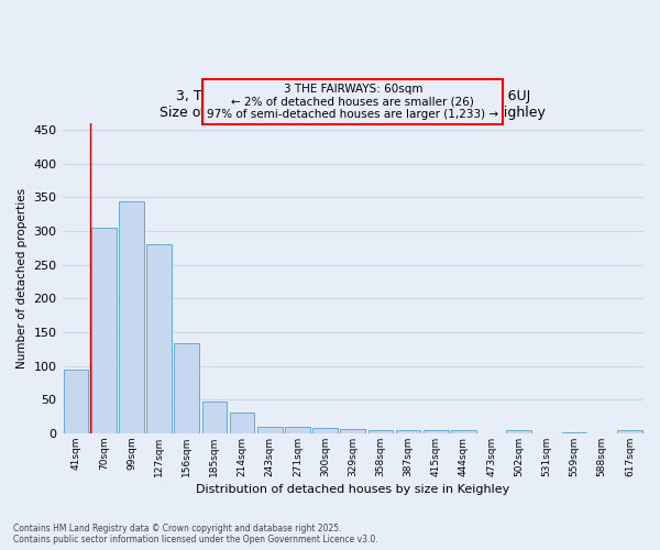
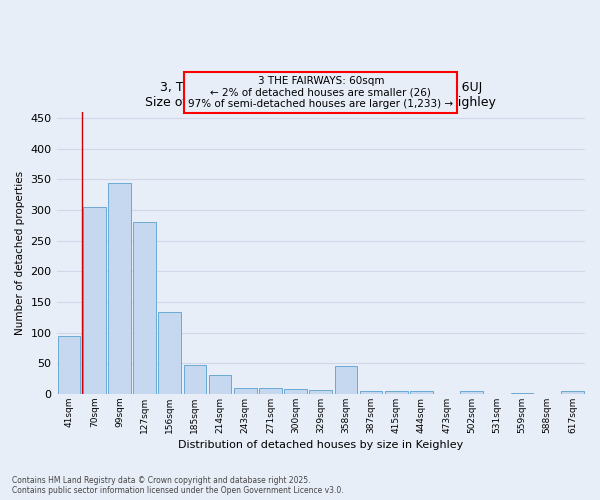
358sqm: 5 -> 46
